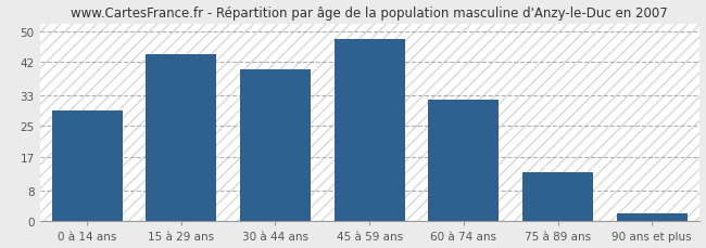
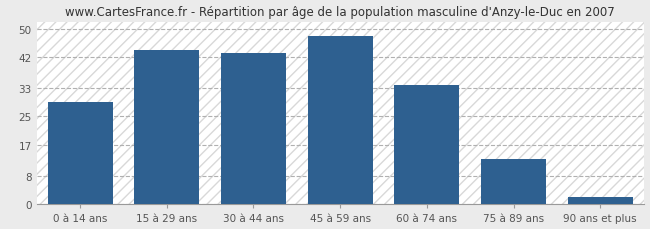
30 à 44 ans: 40 -> 43
60 à 74 ans: 32 -> 34
